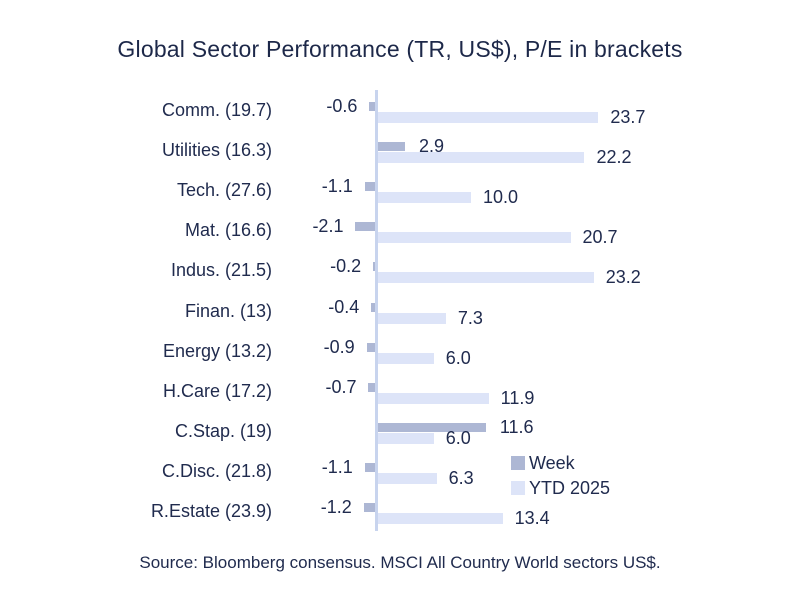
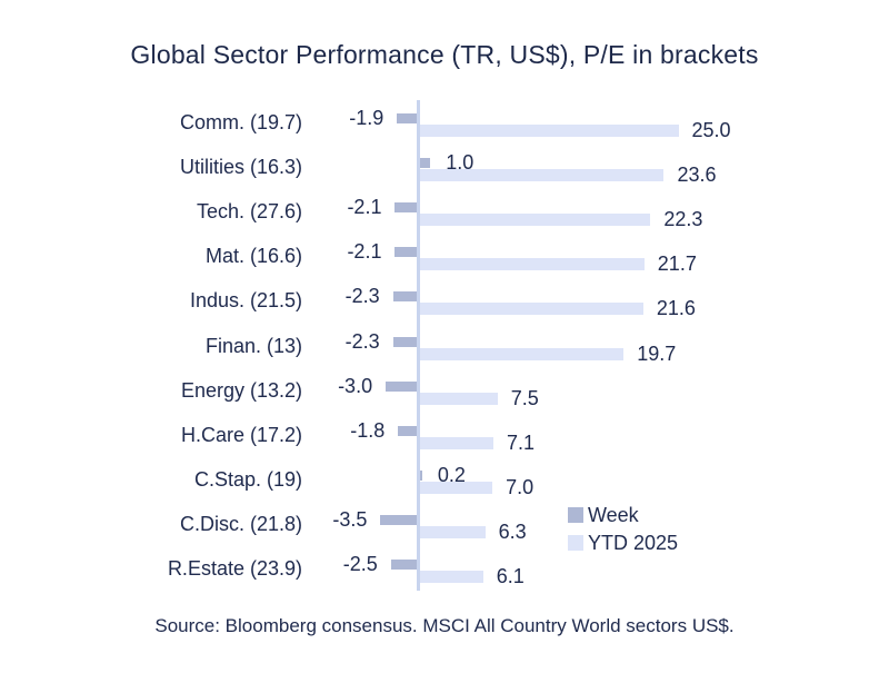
Week/Comm. (19.7): -0.6 -> -1.9
YTD 2025/Comm. (19.7): 23.7 -> 25.0
Week/Utilities (16.3): 2.9 -> 1.0
YTD 2025/Utilities (16.3): 22.2 -> 23.6
Week/Tech. (27.6): -1.1 -> -2.1
YTD 2025/Tech. (27.6): 10.0 -> 22.3
YTD 2025/Mat. (16.6): 20.7 -> 21.7
Week/Indus. (21.5): -0.2 -> -2.3
YTD 2025/Indus. (21.5): 23.2 -> 21.6
Week/Finan. (13): -0.4 -> -2.3
YTD 2025/Finan. (13): 7.3 -> 19.7
Week/Energy (13.2): -0.9 -> -3.0
YTD 2025/Energy (13.2): 6.0 -> 7.5
Week/H.Care (17.2): -0.7 -> -1.8
YTD 2025/H.Care (17.2): 11.9 -> 7.1
Week/C.Stap. (19): 11.6 -> 0.2
YTD 2025/C.Stap. (19): 6.0 -> 7.0
Week/C.Disc. (21.8): -1.1 -> -3.5
Week/R.Estate (23.9): -1.2 -> -2.5
YTD 2025/R.Estate (23.9): 13.4 -> 6.1
